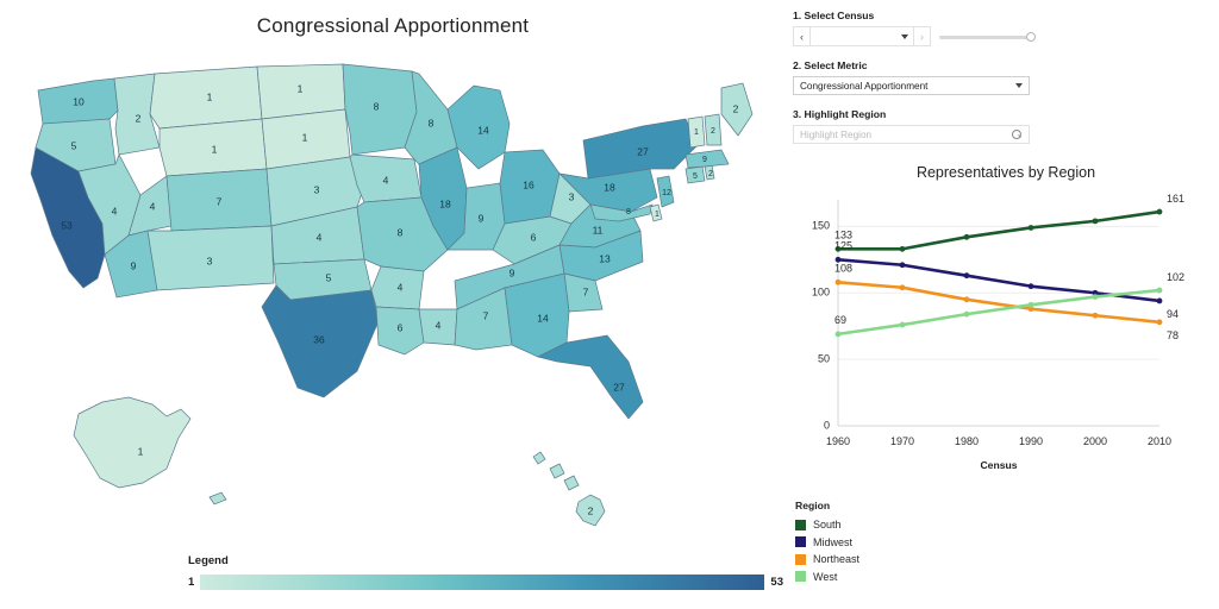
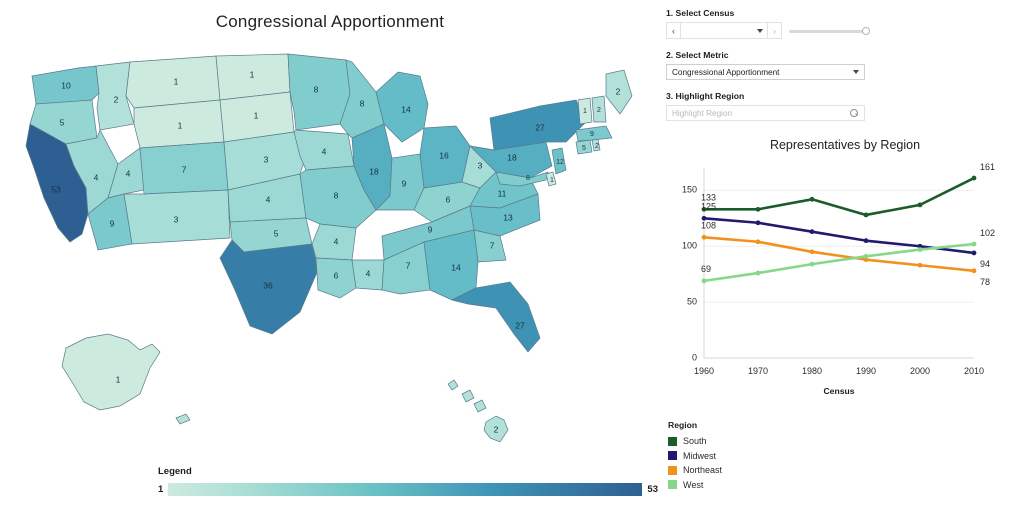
South/1990: 149 -> 128
South/2000: 154 -> 137
